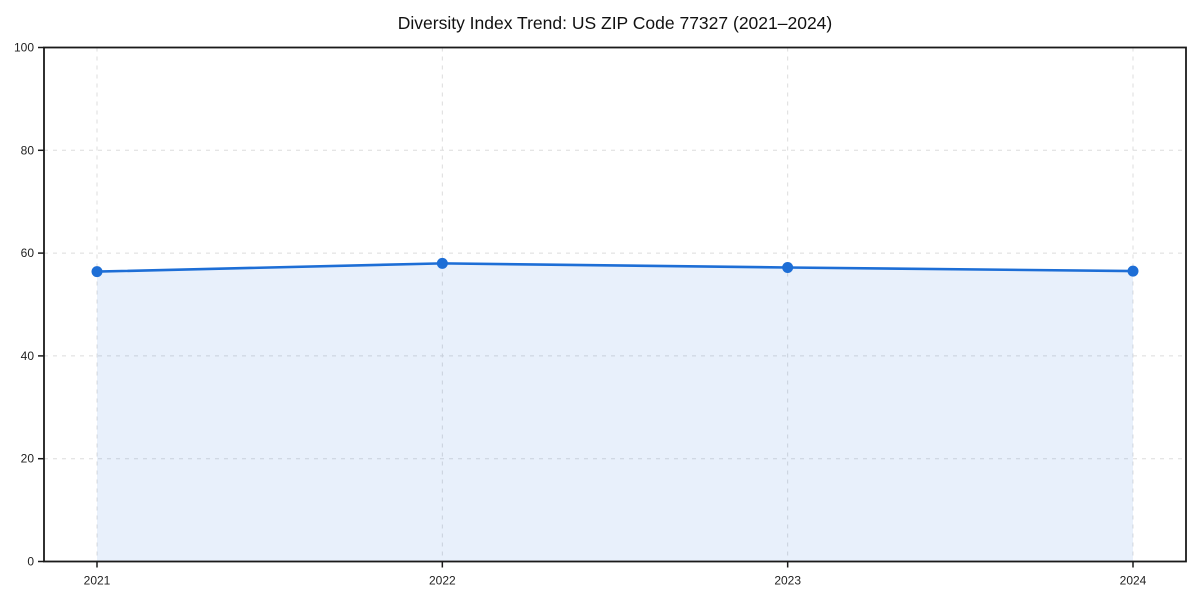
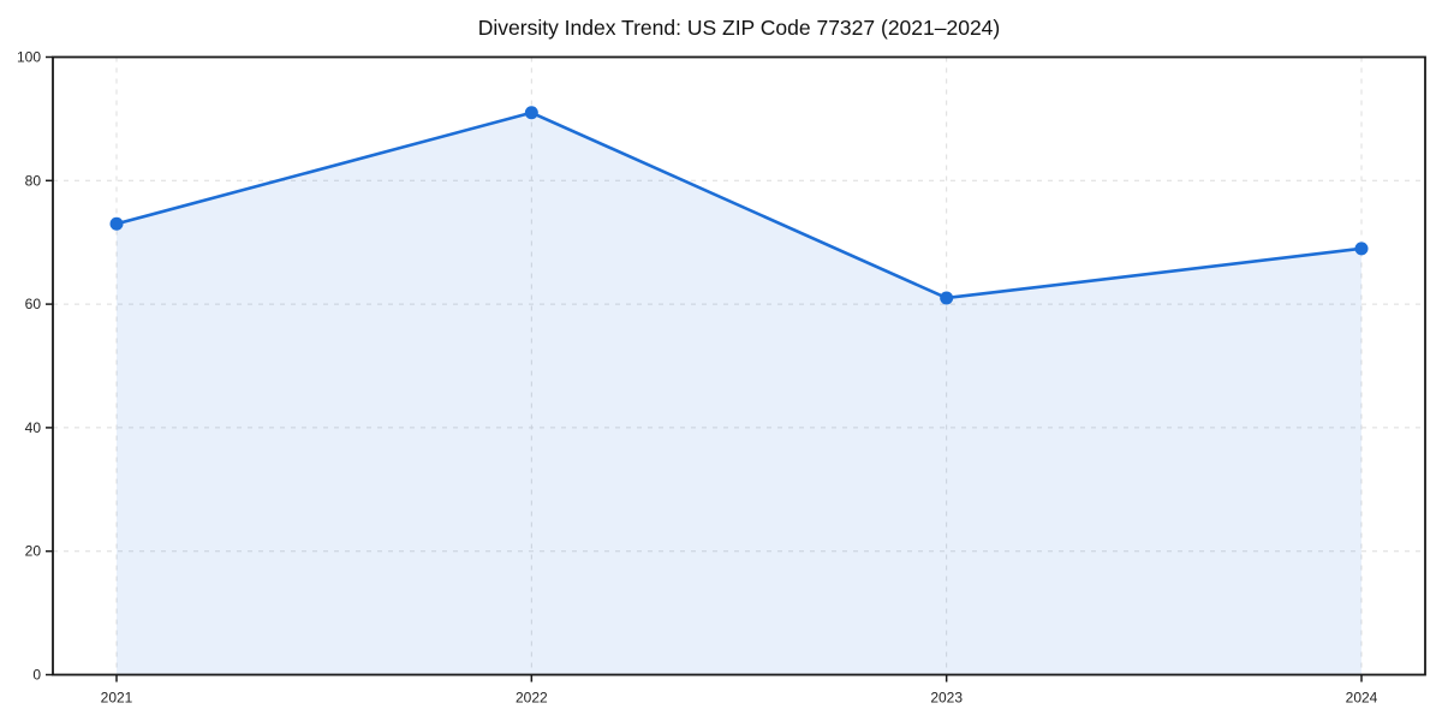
2021: 56 -> 73
2022: 58 -> 91
2023: 57 -> 61
2024: 56 -> 69
